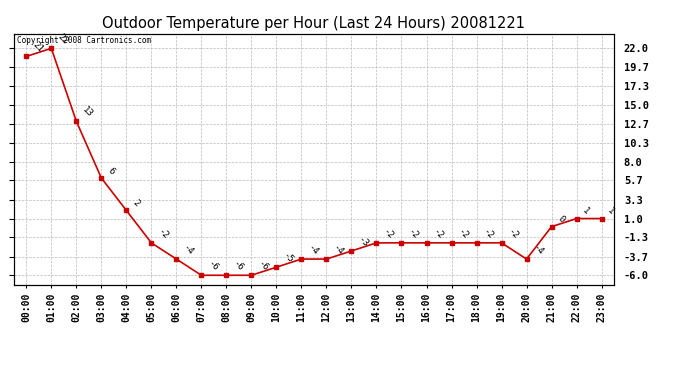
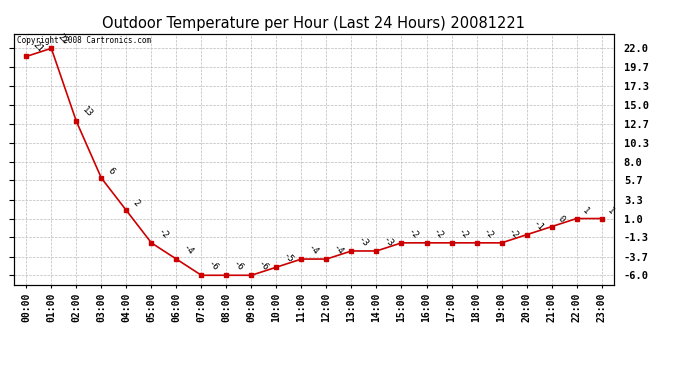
14:00: -2 -> -3
20:00: -4 -> -1
